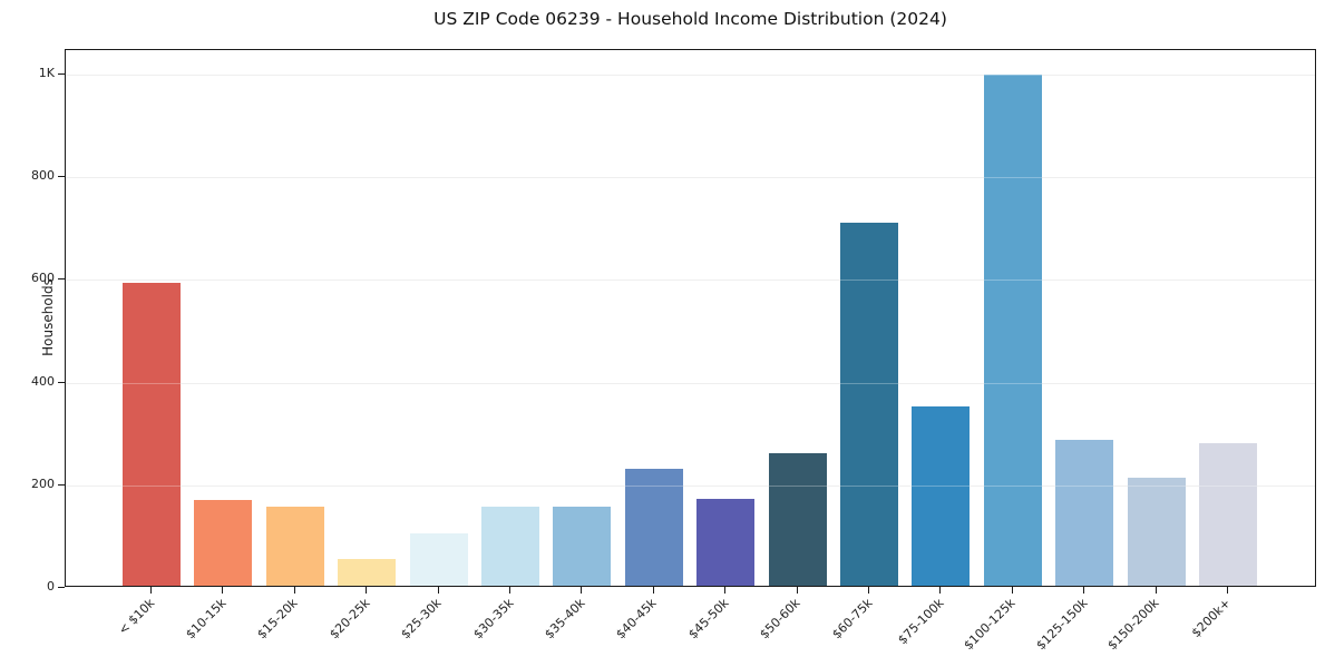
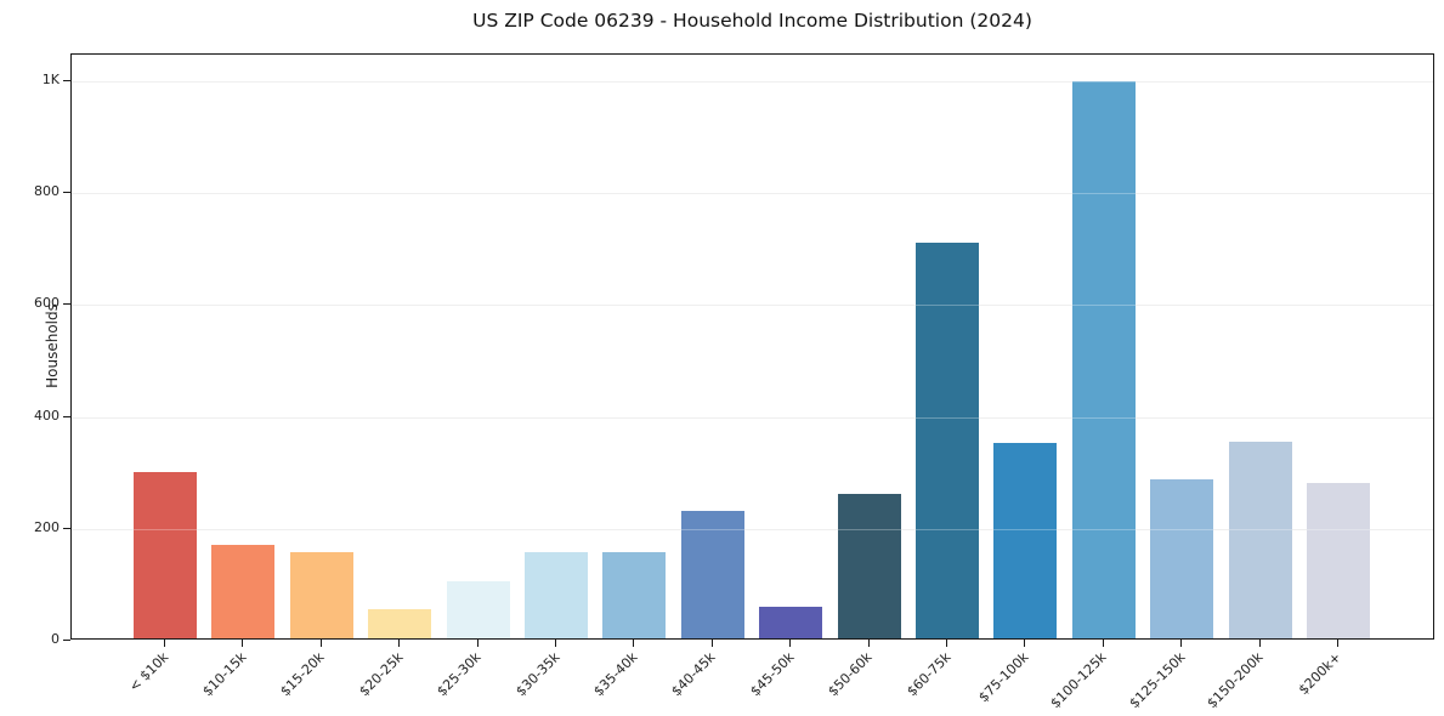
< $10k: 590 -> 300
$45-50k: 170 -> 60
$150-200k: 210 -> 350
